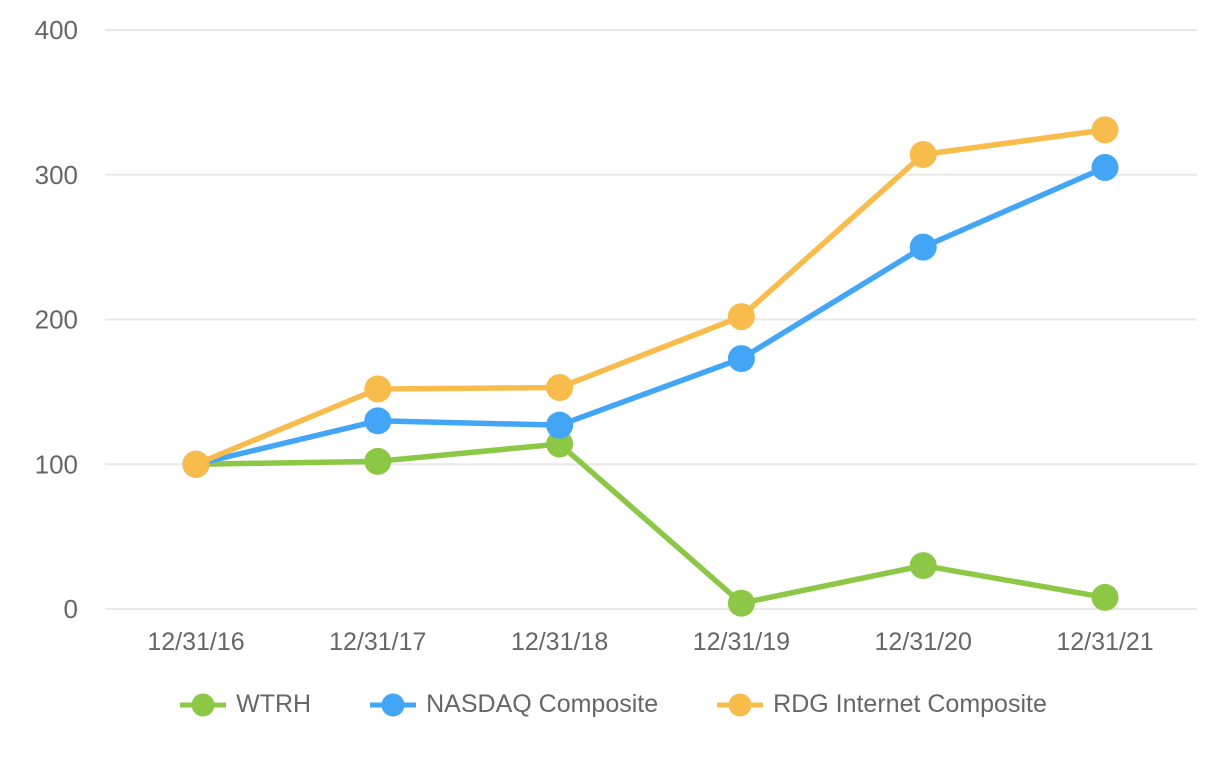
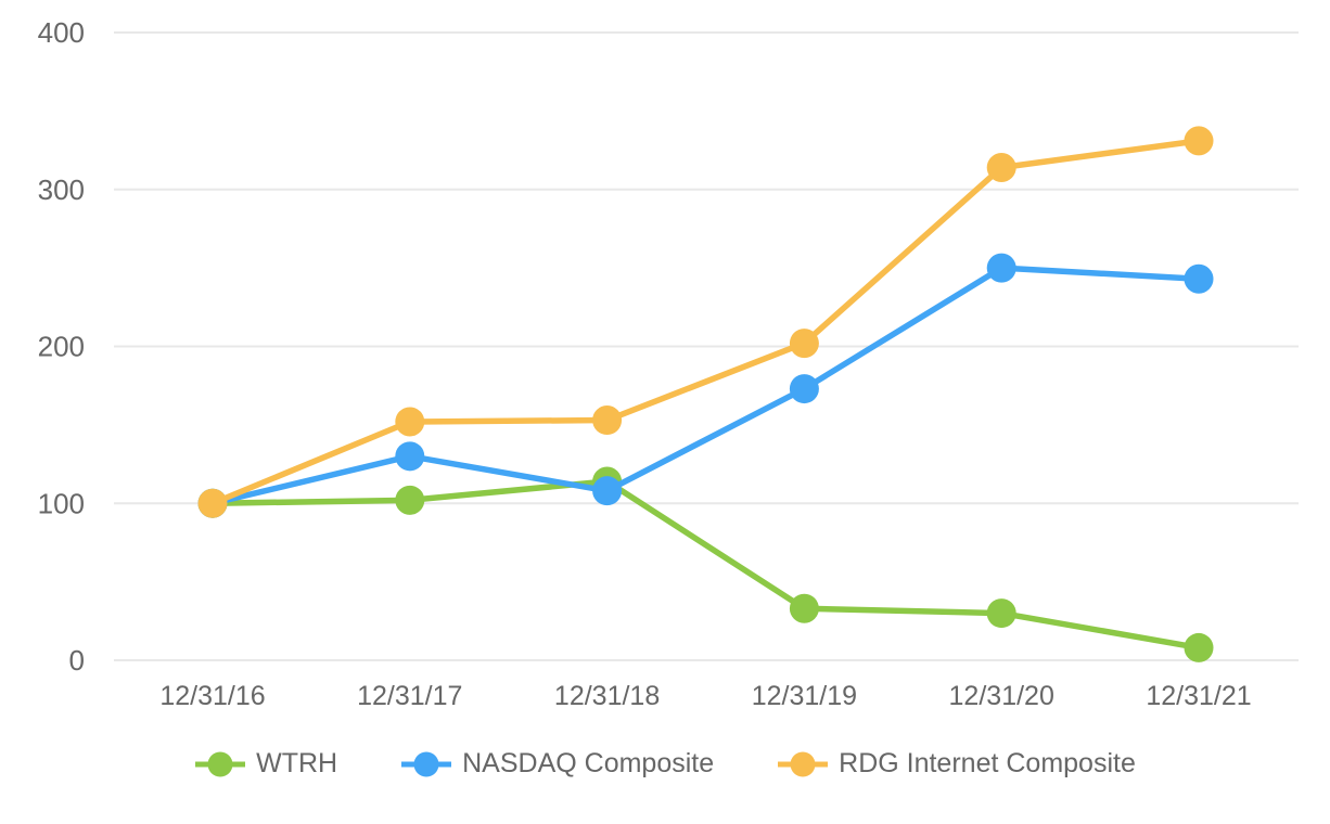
NASDAQ Composite/12/31/18: 127 -> 108
WTRH/12/31/19: 4 -> 33
NASDAQ Composite/12/31/21: 305 -> 243
